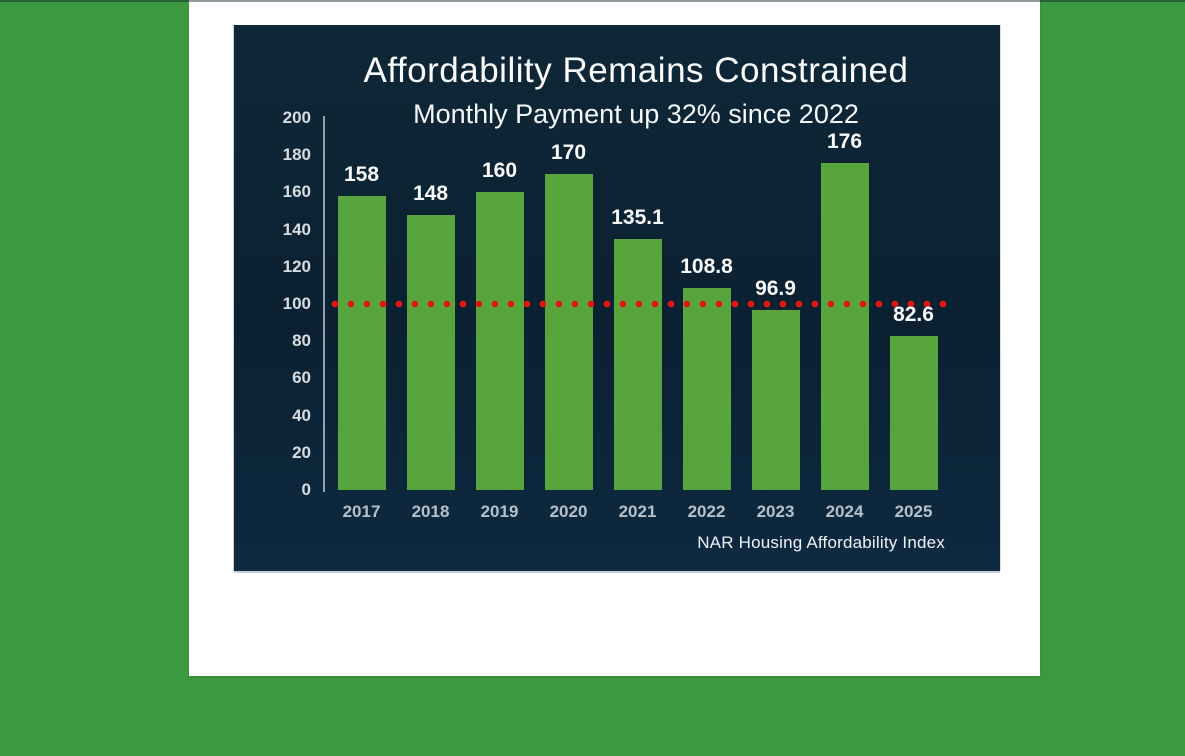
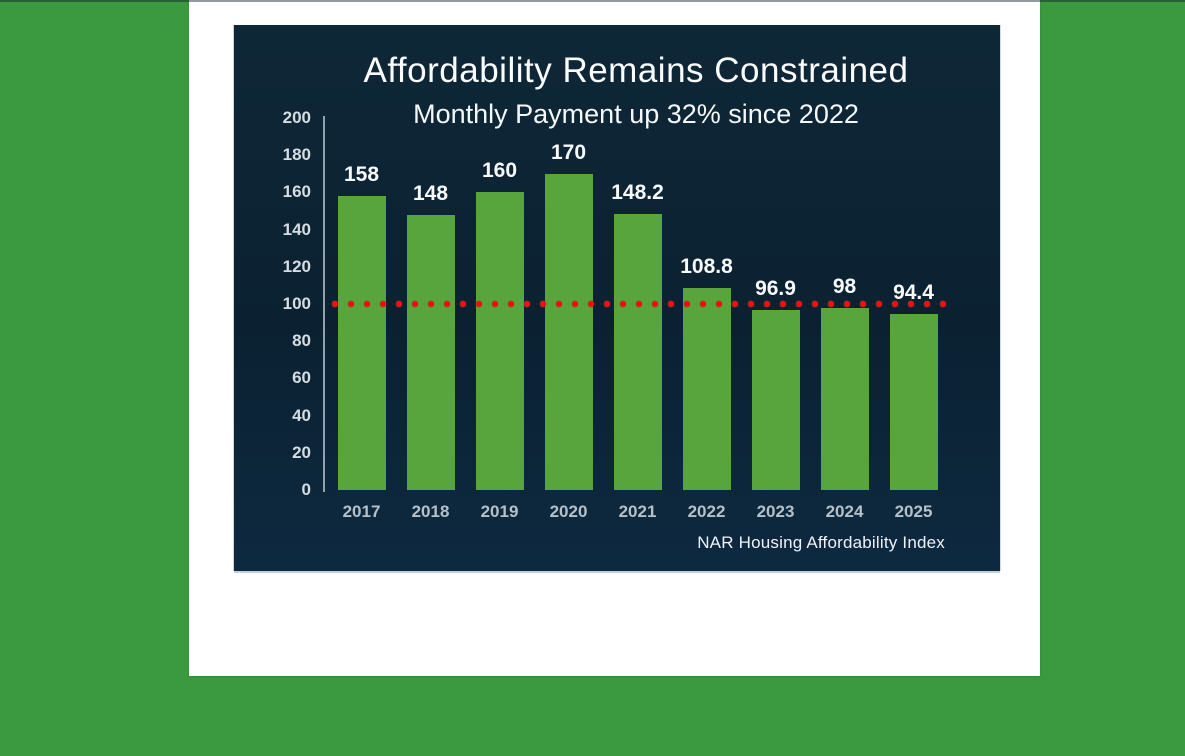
2021: 135.1 -> 148.2
2024: 176 -> 98
2025: 82.6 -> 94.4
